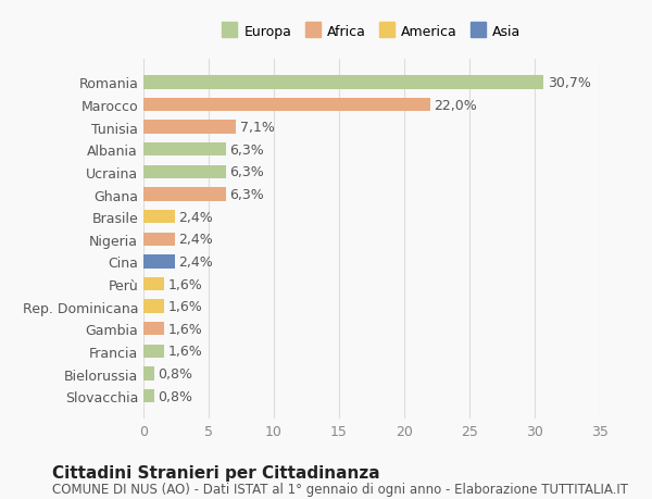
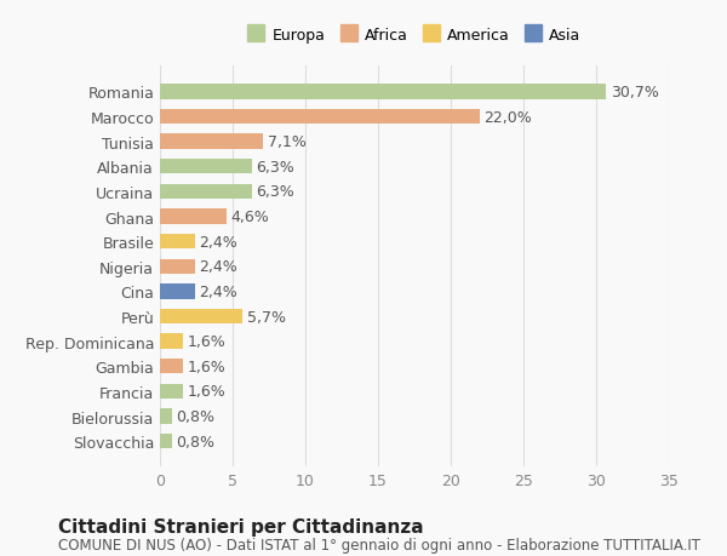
Ghana: 6,3% -> 4,6%
Perù: 1,6% -> 5,7%
